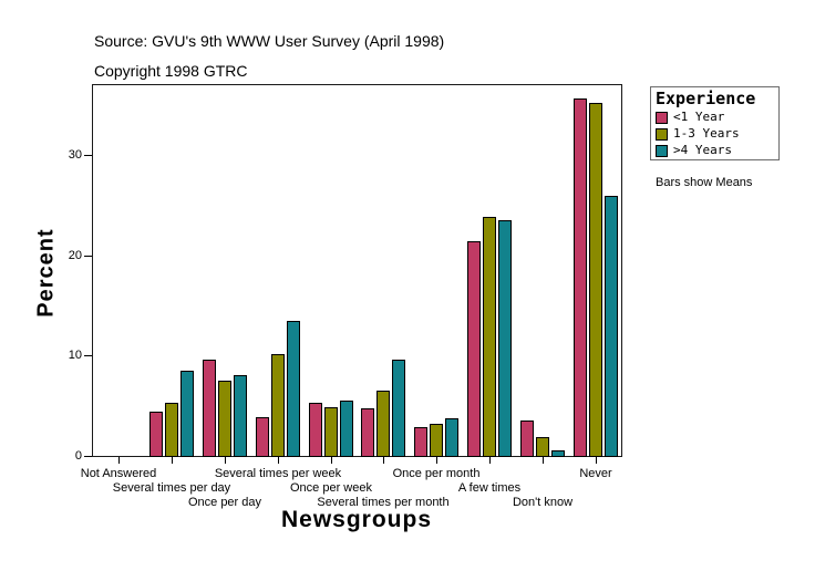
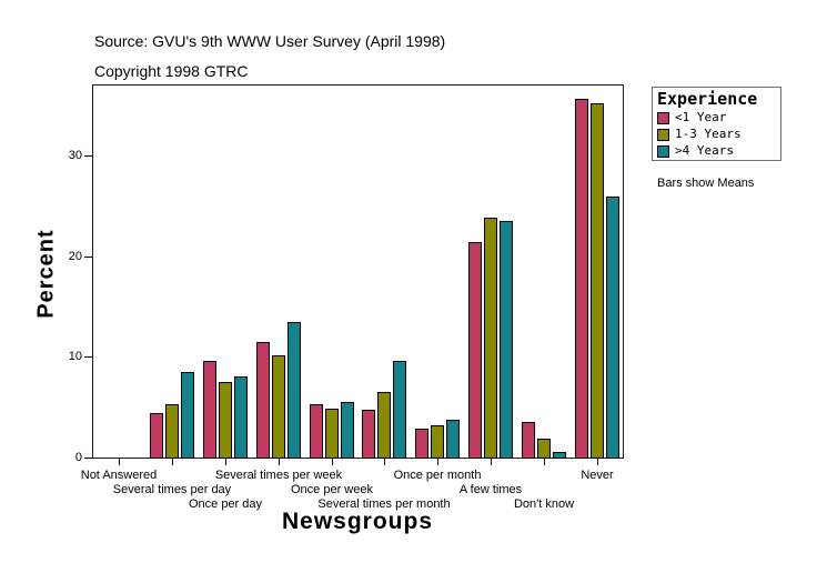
<1 Year/Several times per week: 4 -> 12
